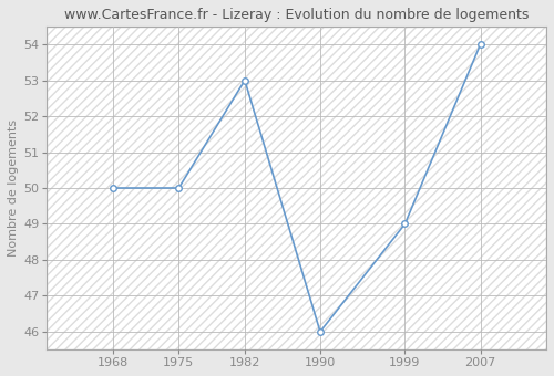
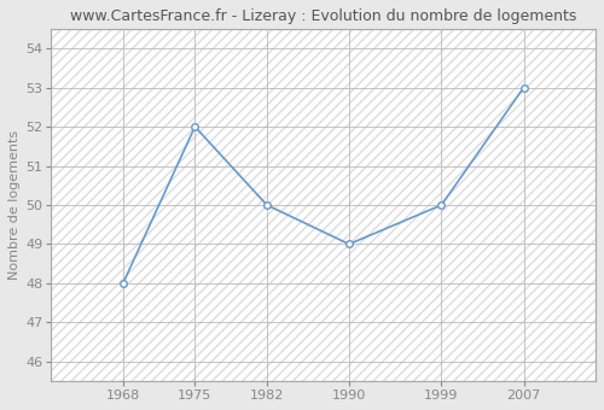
1968: 50 -> 48
1975: 50 -> 52
1982: 53 -> 50
1990: 46 -> 49
1999: 49 -> 50
2007: 54 -> 53
